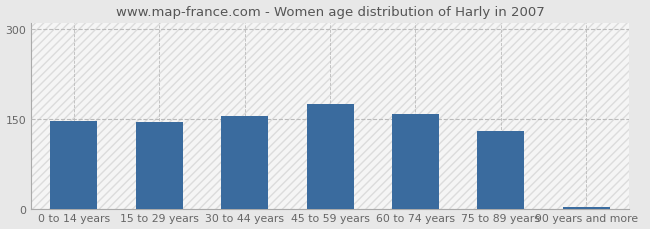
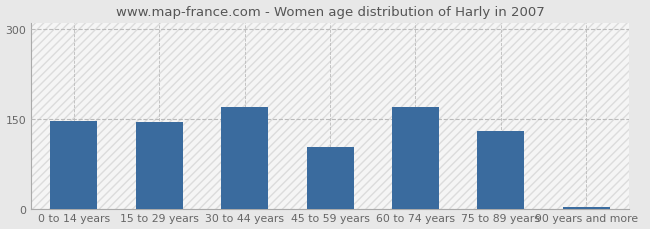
30 to 44 years: 155 -> 170
45 to 59 years: 175 -> 102
60 to 74 years: 158 -> 170
